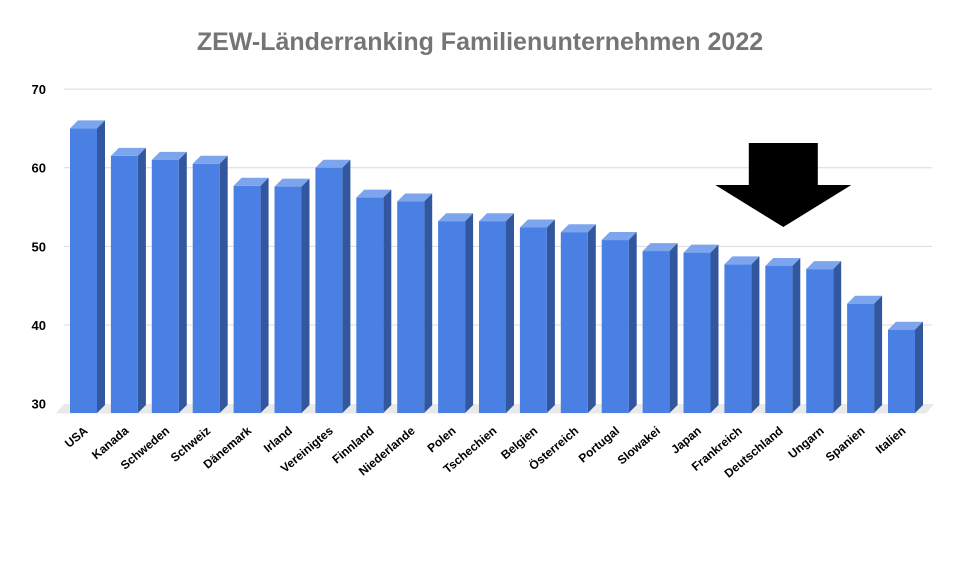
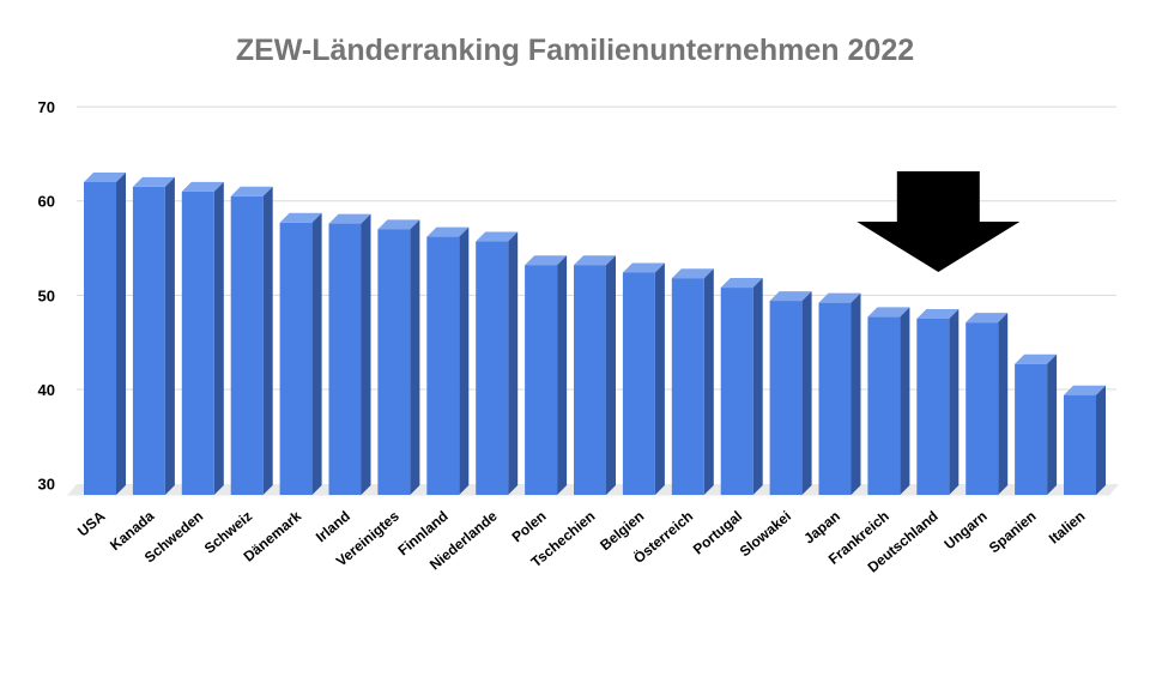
USA: 65 -> 62
Vereinigtes: 60 -> 57
